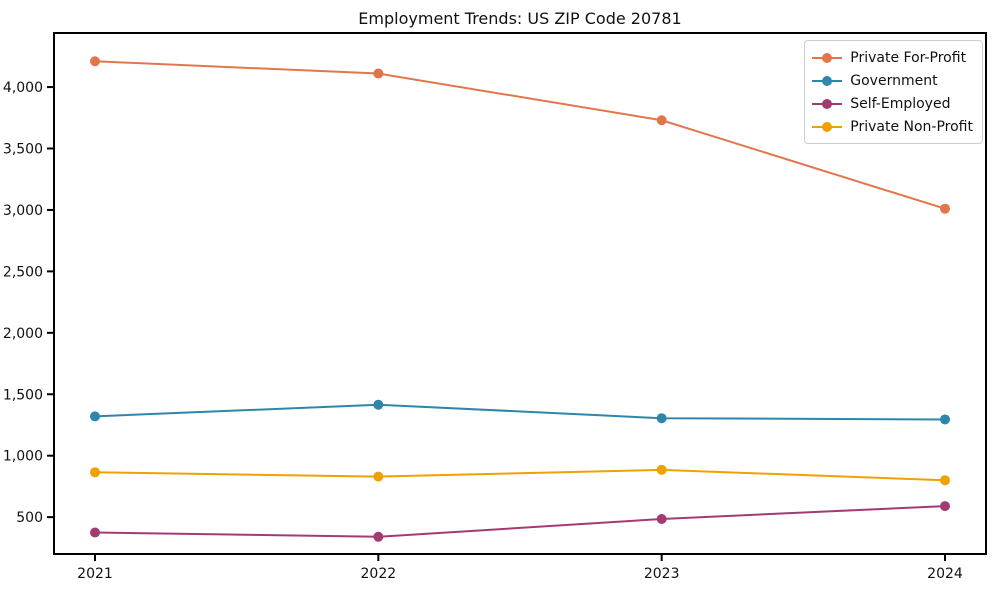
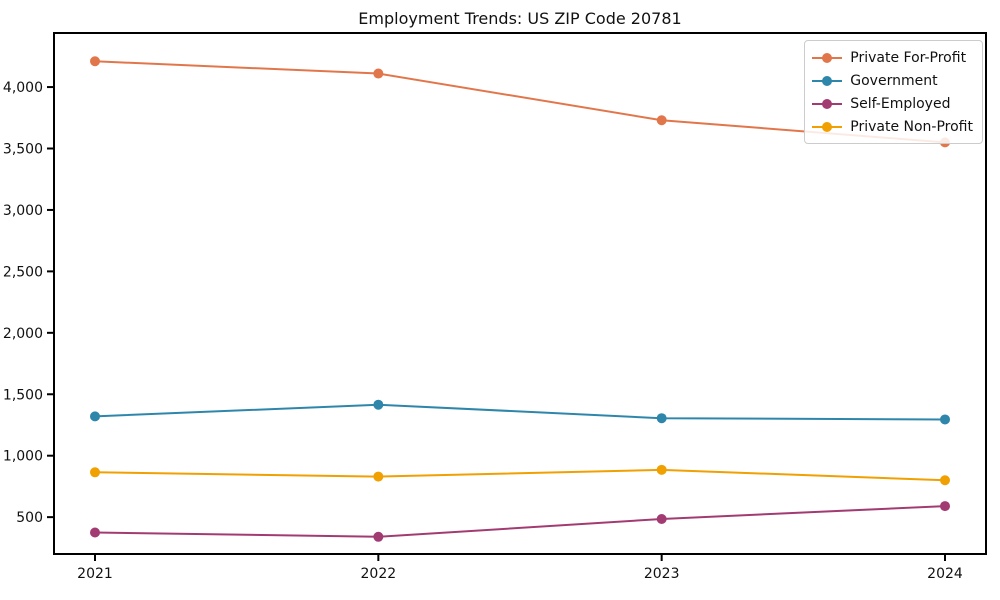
Private For-Profit/2024: 3010 -> 3550
